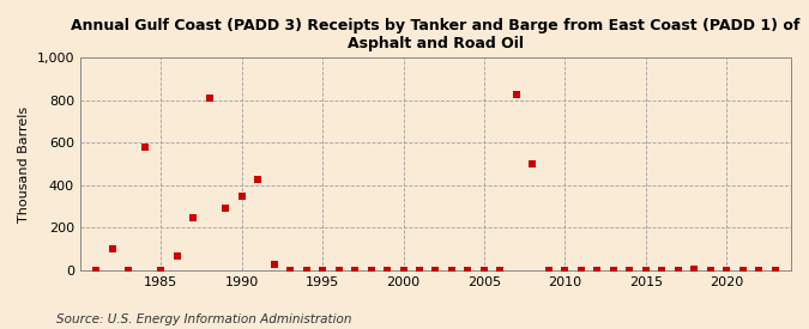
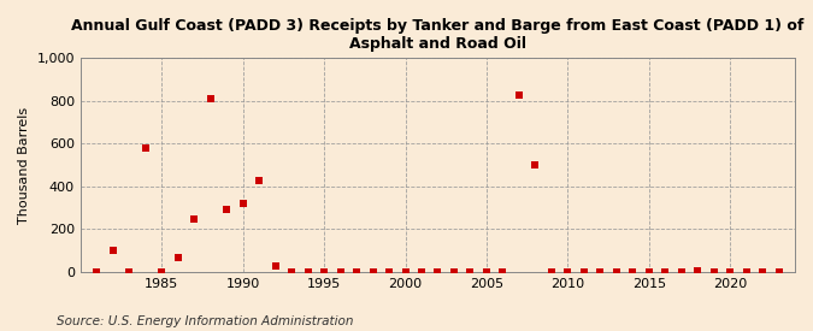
1990: 350 -> 320
